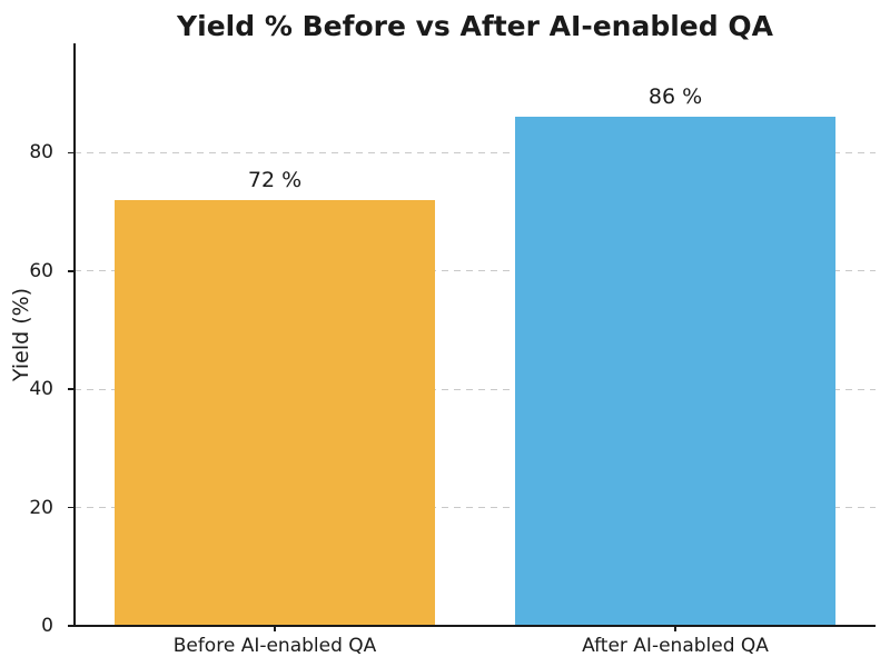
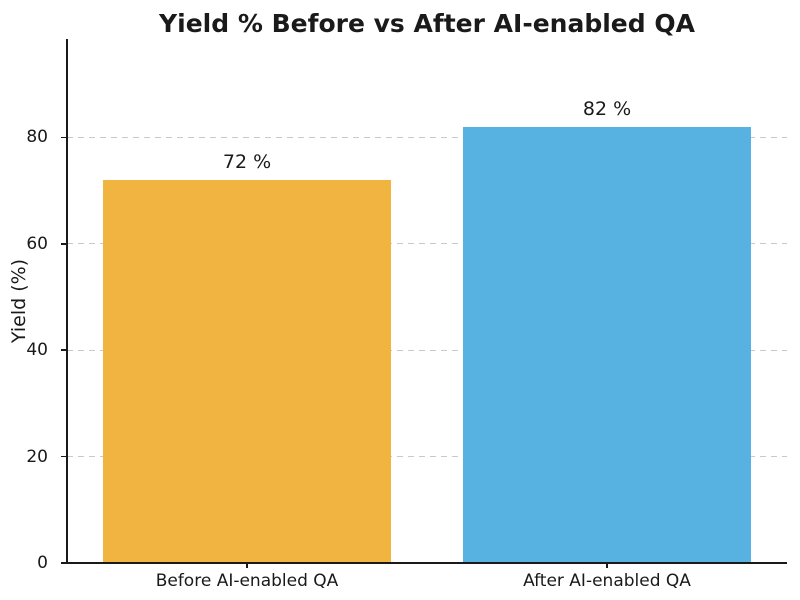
After AI-enabled QA: 86 -> 82
